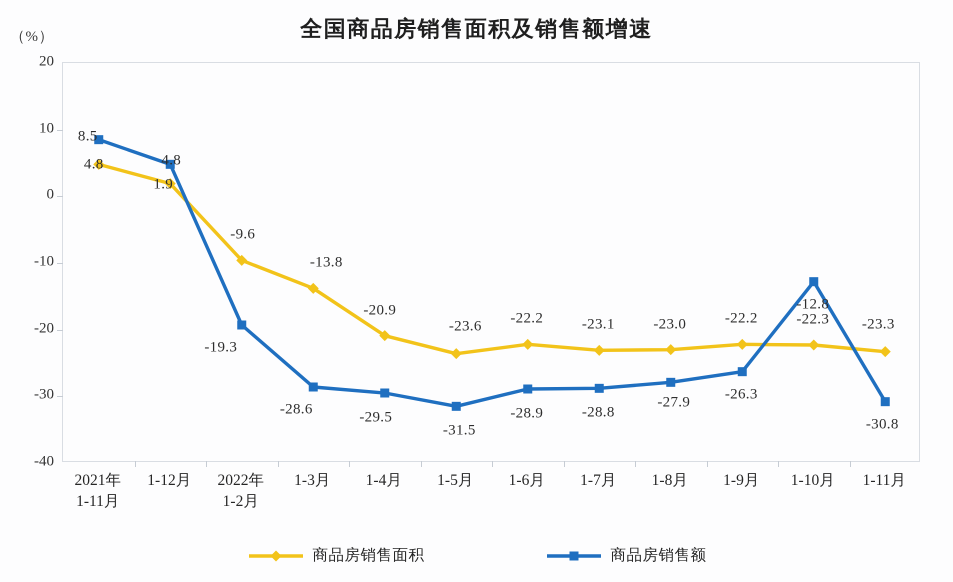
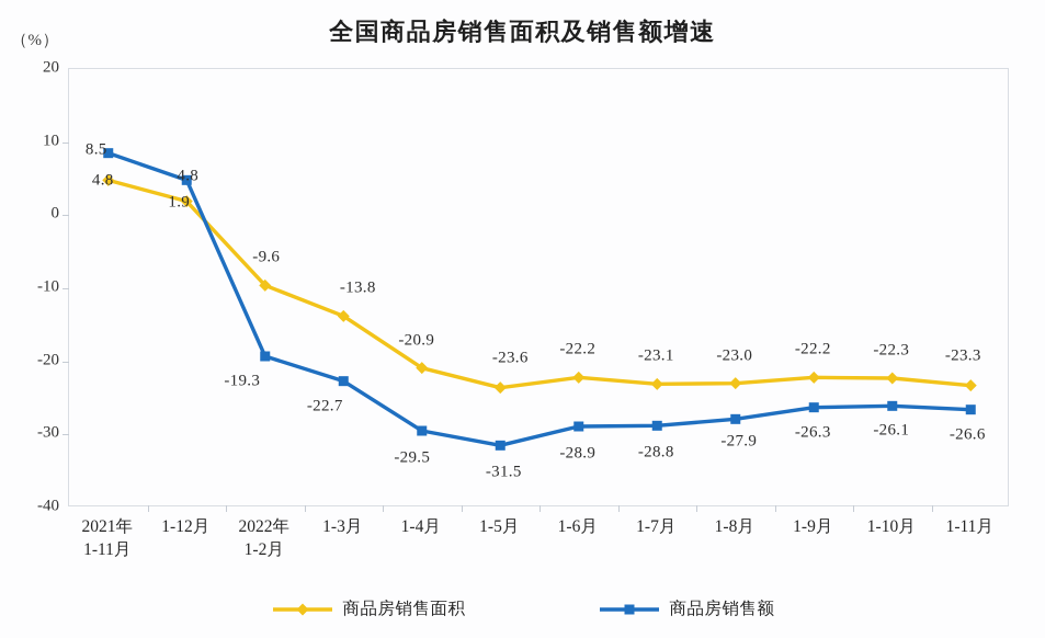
商品房销售额/1-3月: -28.6 -> -22.7
商品房销售额/1-10月: -12.8 -> -26.1
商品房销售额/1-11月: -30.8 -> -26.6
